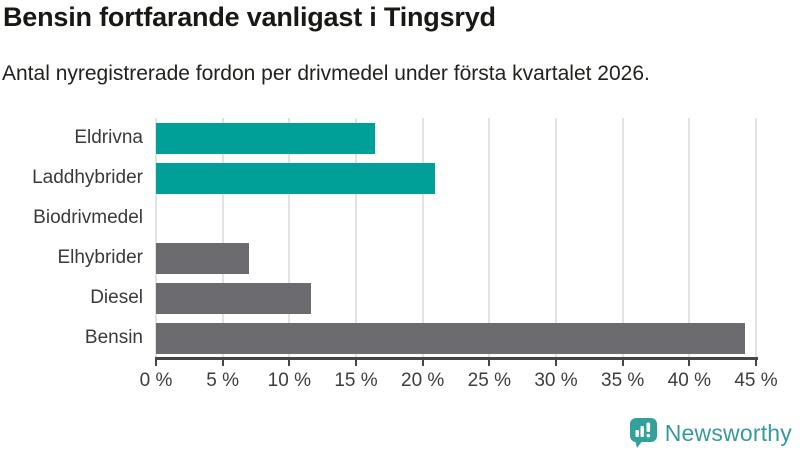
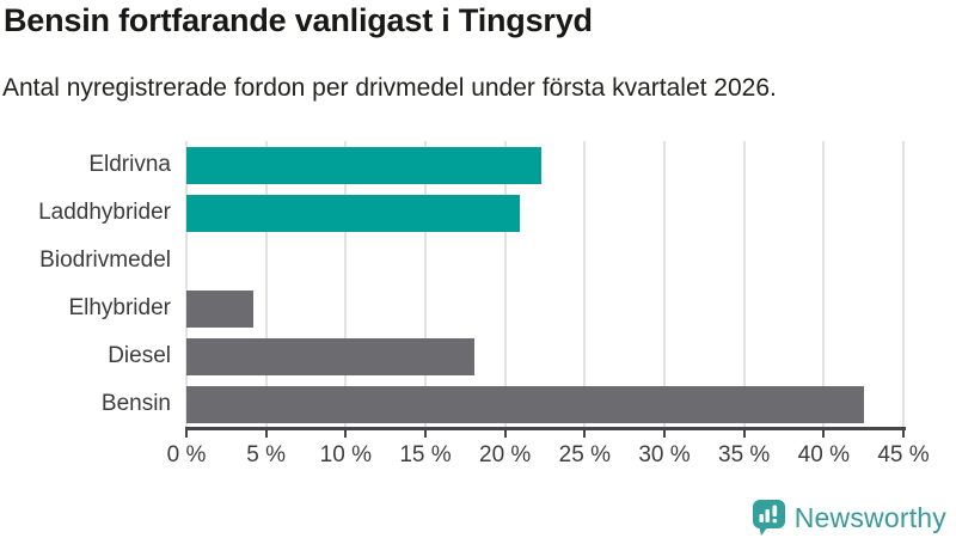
Eldrivna: 16.4% -> 22.3%
Elhybrider: 7.0% -> 4.2%
Diesel: 11.6% -> 18.1%
Bensin: 44.2% -> 42.5%
